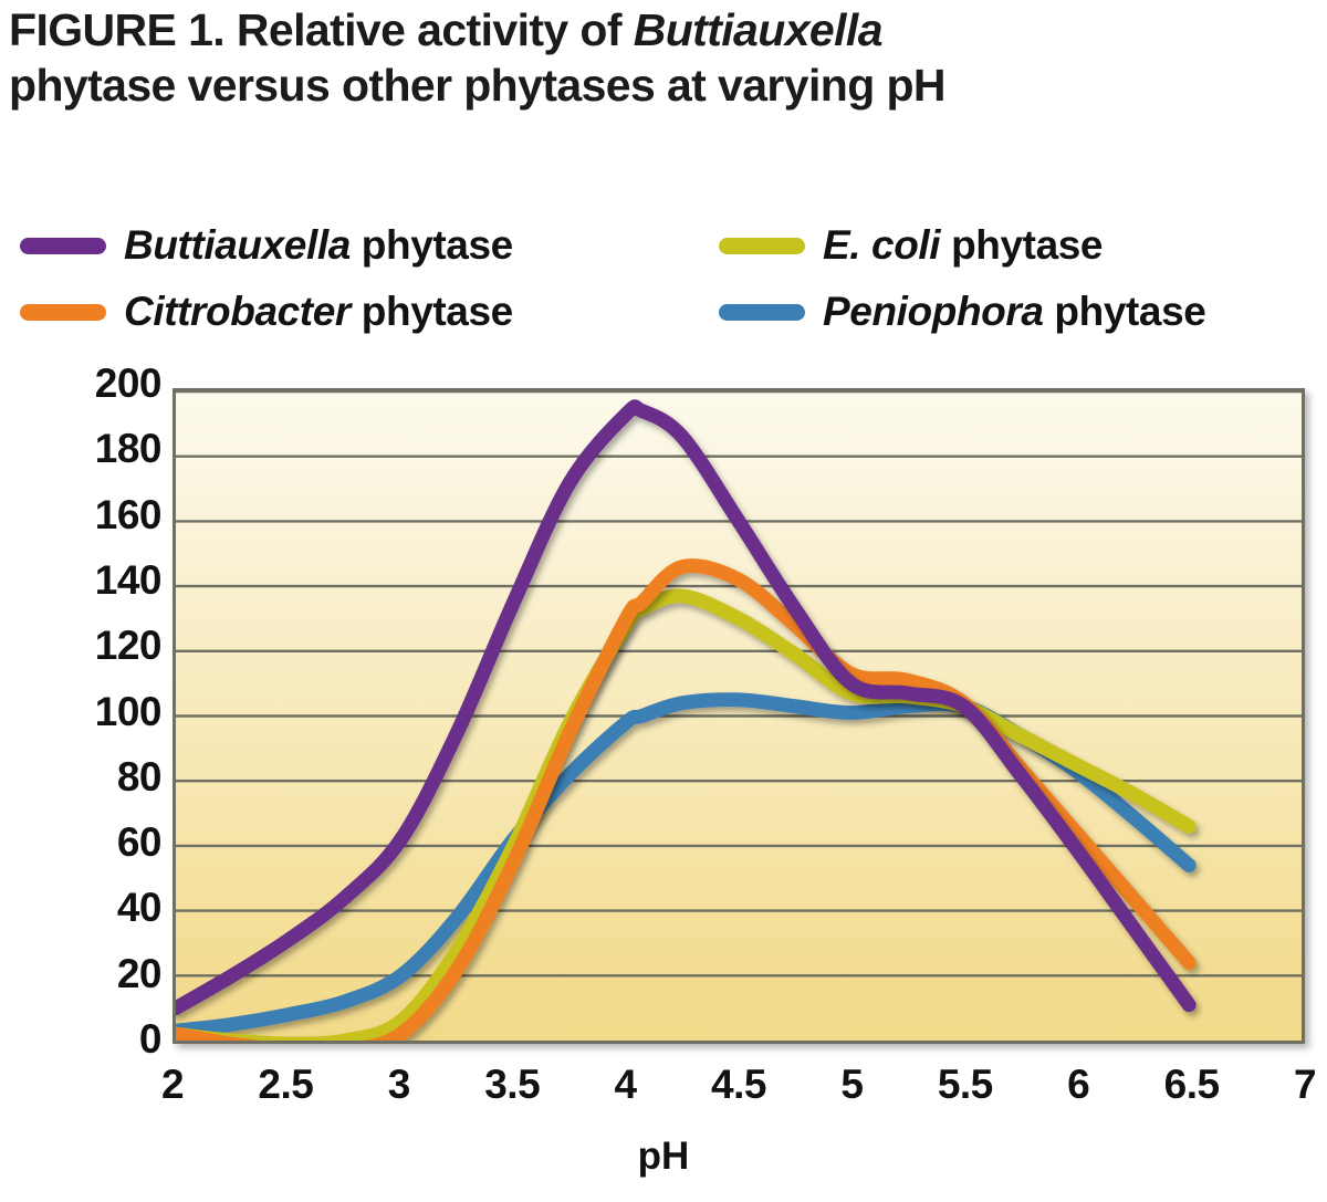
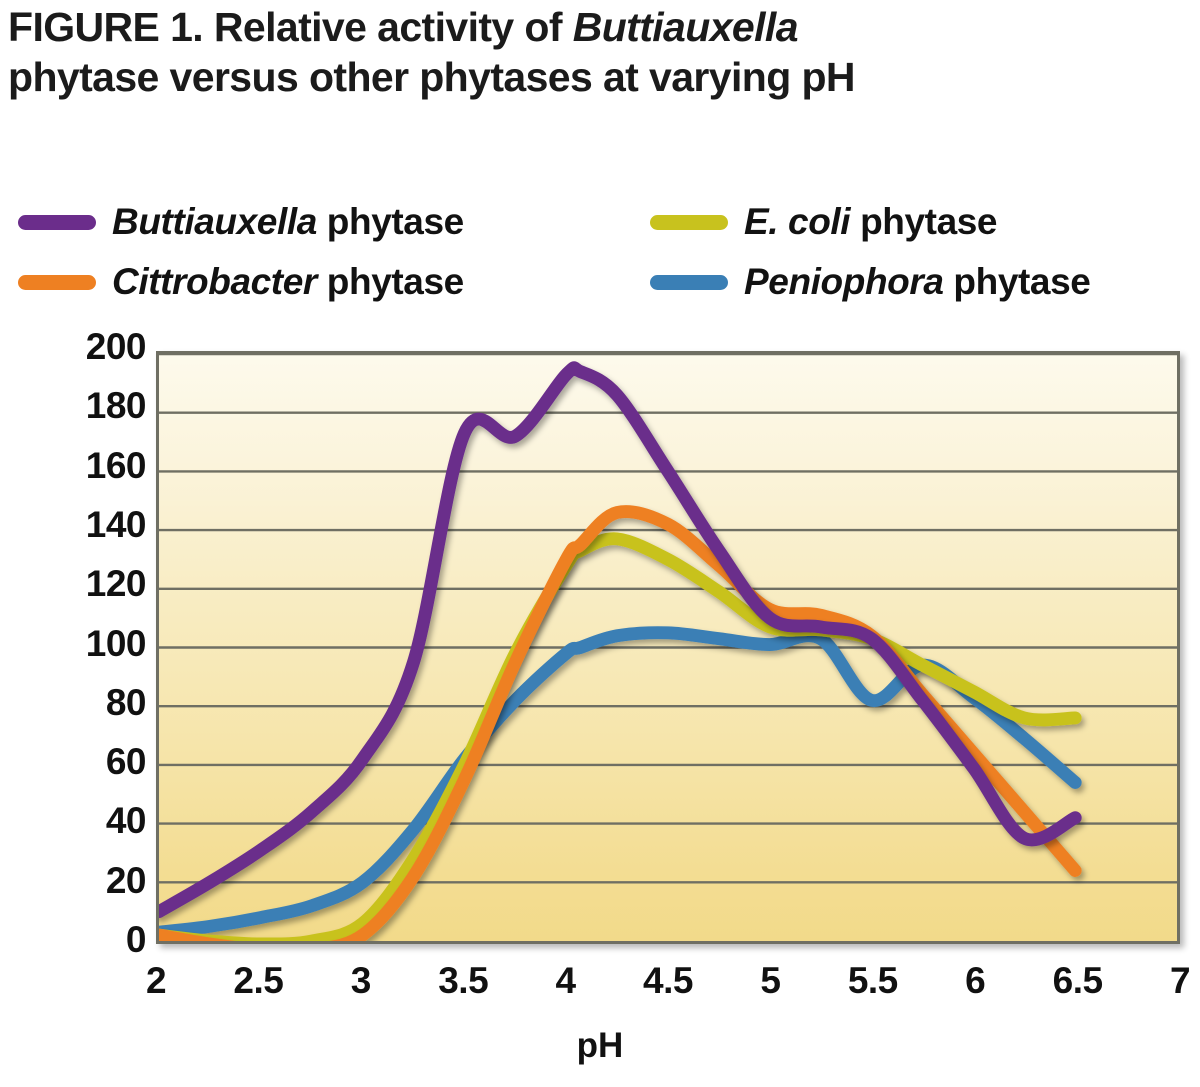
Buttiauxella phytase/3.5: 135 -> 173
Peniophora phytase/5.5: 103 -> 82
Buttiauxella phytase/6.5: 11 -> 42
E. coli phytase/6.5: 66 -> 76
